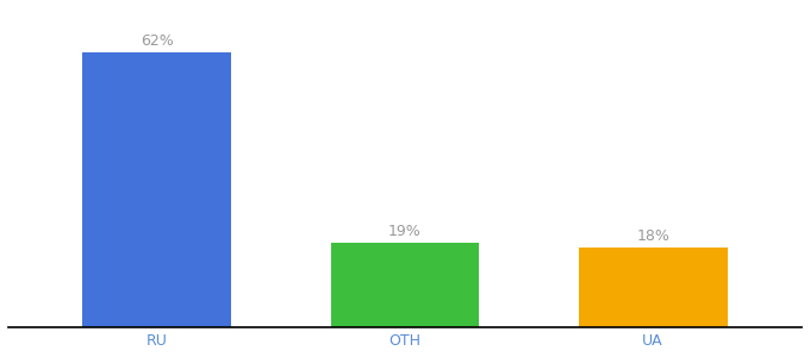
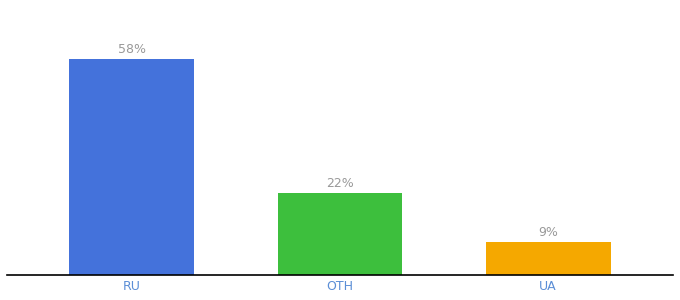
RU: 62% -> 58%
OTH: 19% -> 22%
UA: 18% -> 9%
